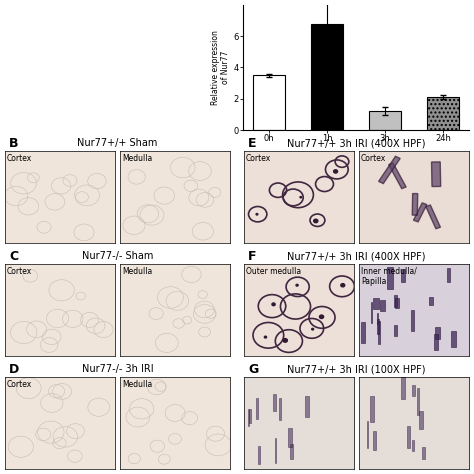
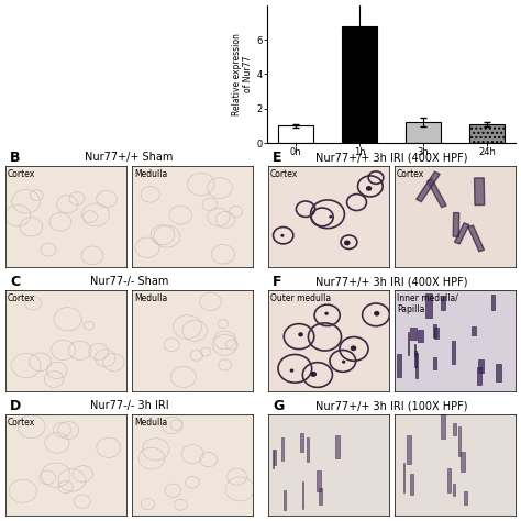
0h: 3.5 -> 1.0
24h: 2.1 -> 1.1
